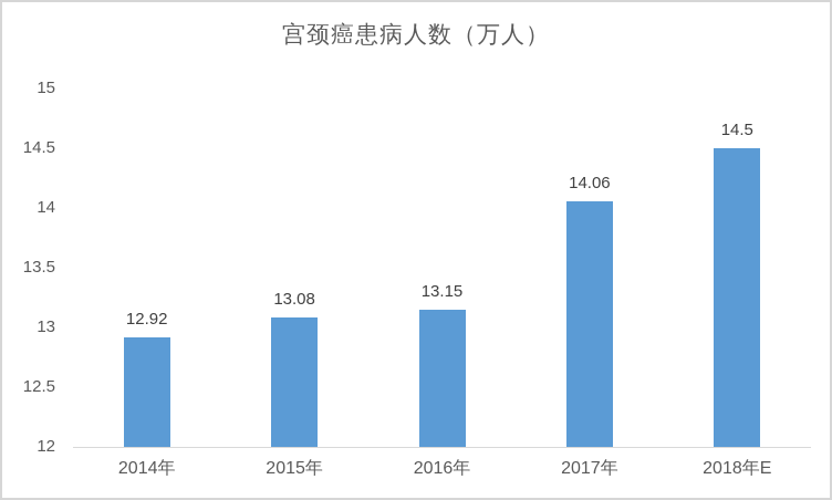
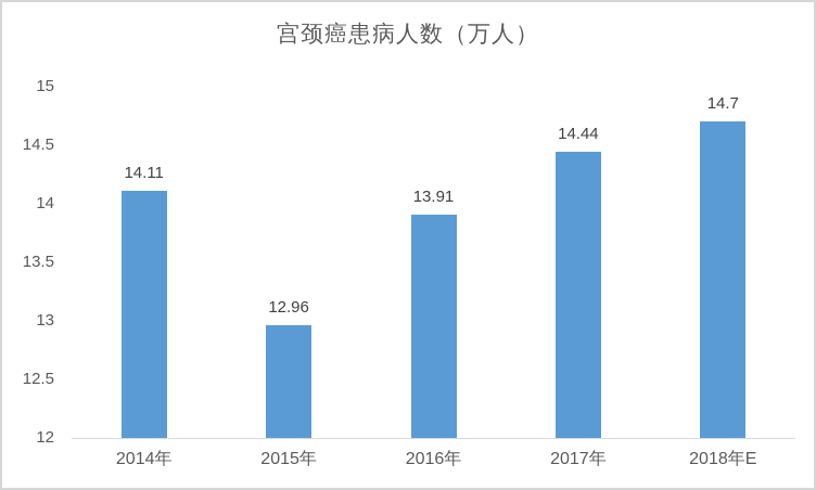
2014年: 12.92 -> 14.11
2015年: 13.08 -> 12.96
2016年: 13.15 -> 13.91
2017年: 14.06 -> 14.44
2018年E: 14.5 -> 14.7
